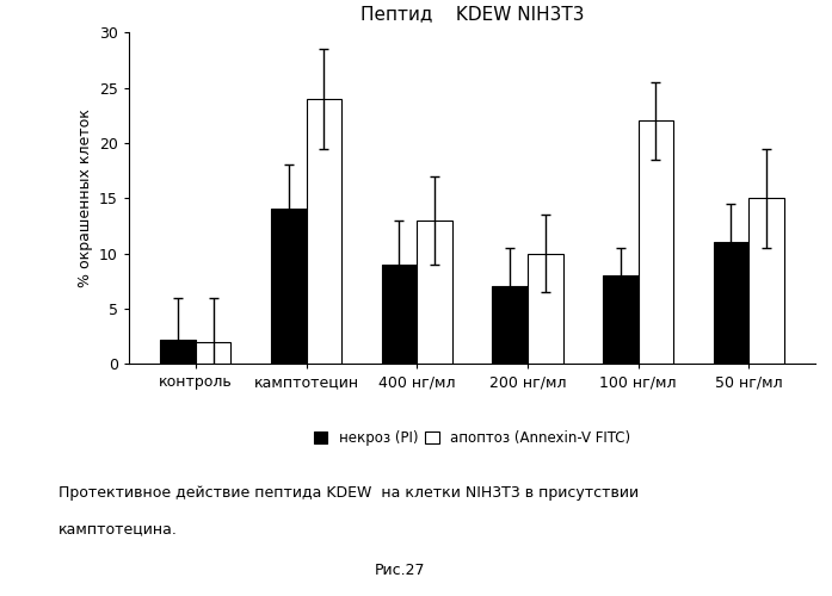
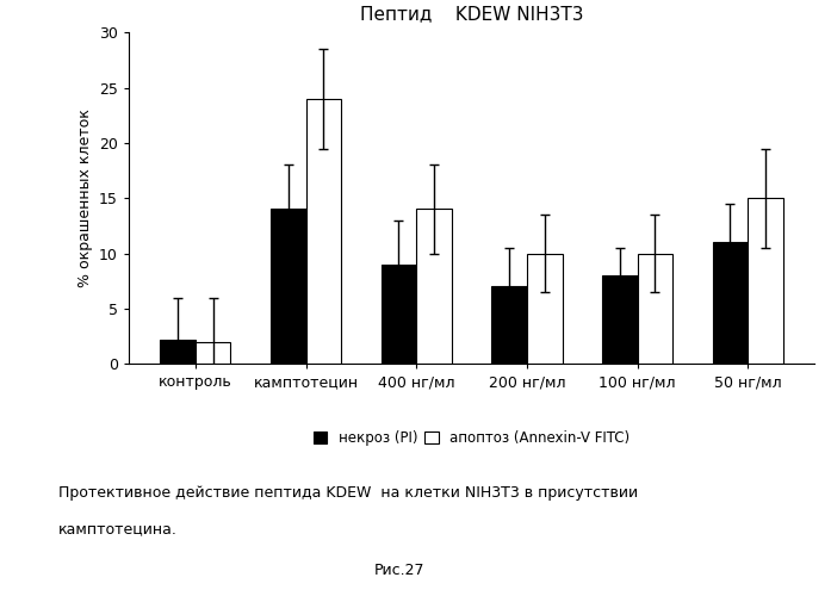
апоптоз (Annexin-V FITC)/400 нг/мл: 13 -> 14
апоптоз (Annexin-V FITC)/100 нг/мл: 22 -> 10
